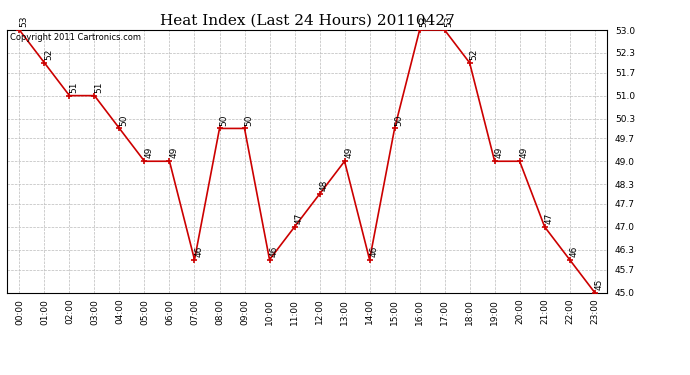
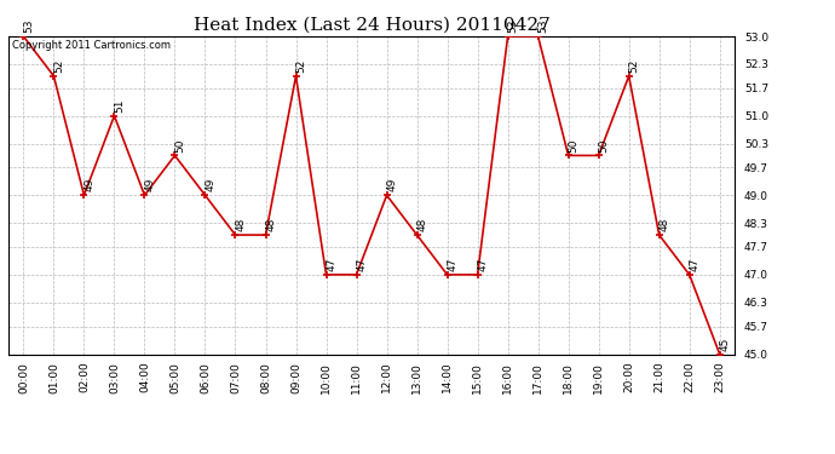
02:00: 51 -> 49
04:00: 50 -> 49
05:00: 49 -> 50
07:00: 46 -> 48
08:00: 50 -> 48
09:00: 50 -> 52
10:00: 46 -> 47
12:00: 48 -> 49
13:00: 49 -> 48
14:00: 46 -> 47
15:00: 50 -> 47
18:00: 52 -> 50
19:00: 49 -> 50
20:00: 49 -> 52
21:00: 47 -> 48
22:00: 46 -> 47
